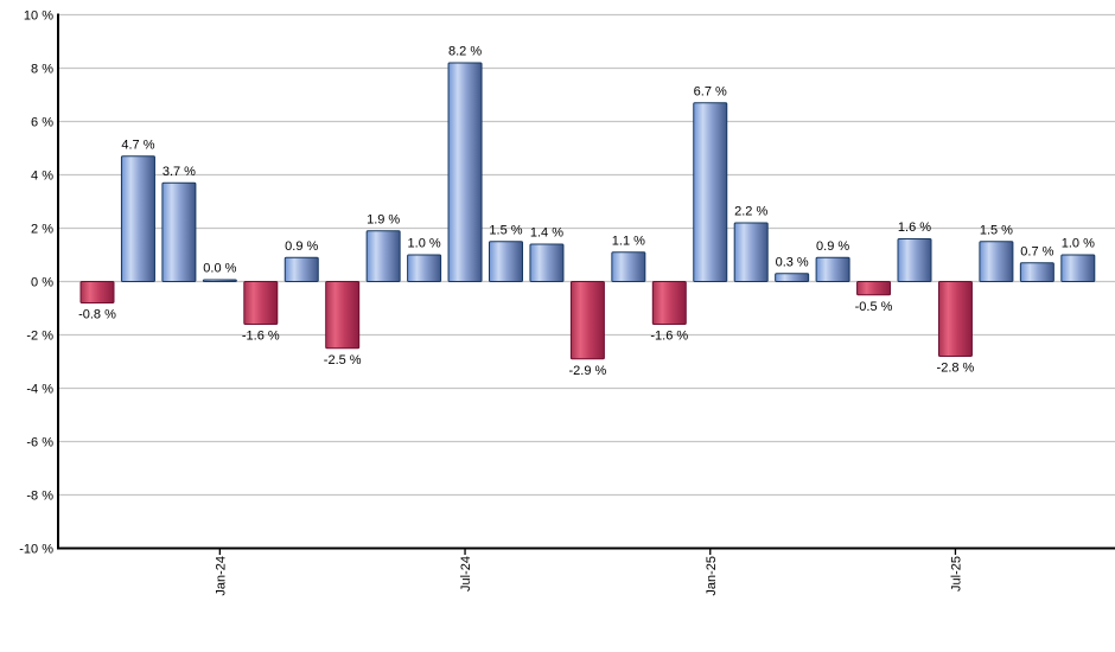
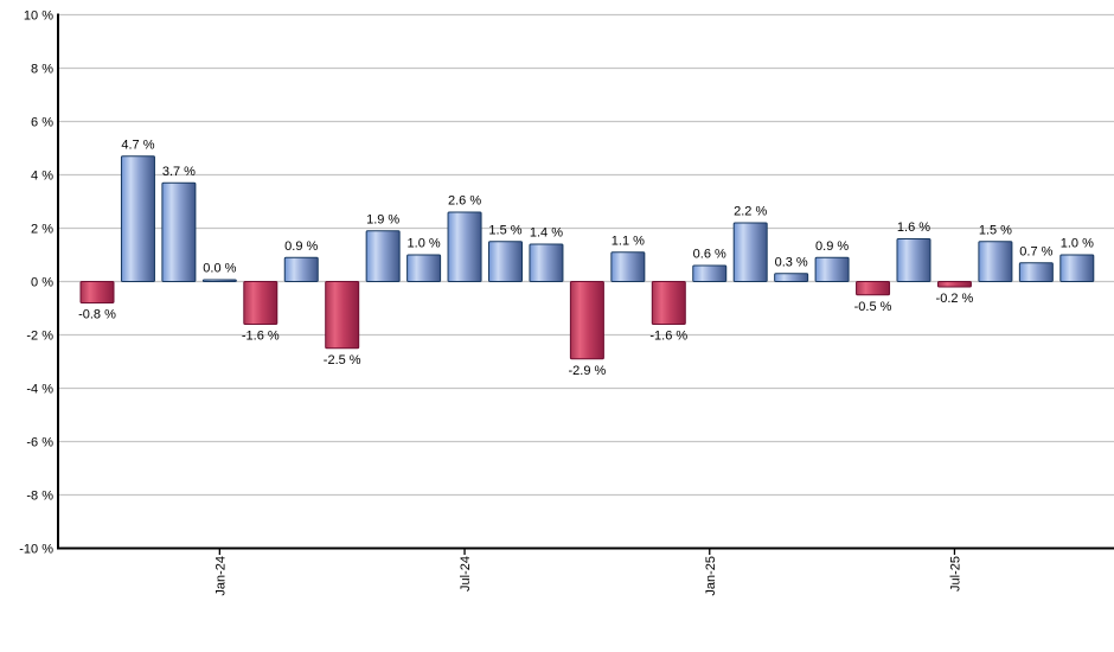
Jul-24: 8.2 -> 2.6
Jan-25: 6.7 -> 0.6
Jul-25: -2.8 -> -0.2
